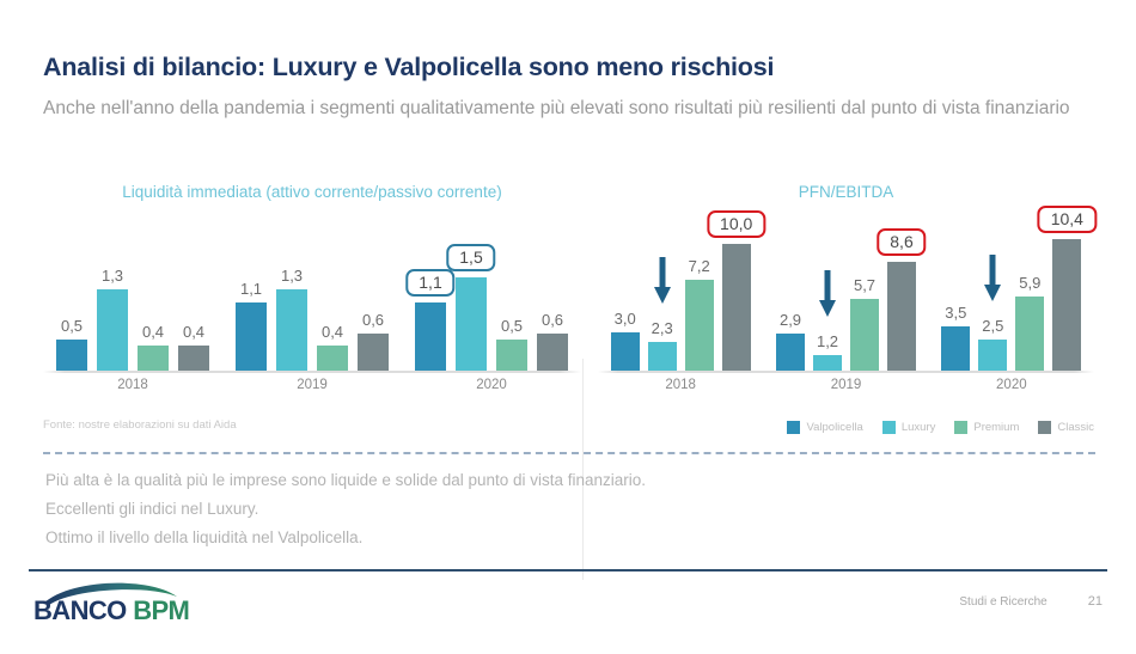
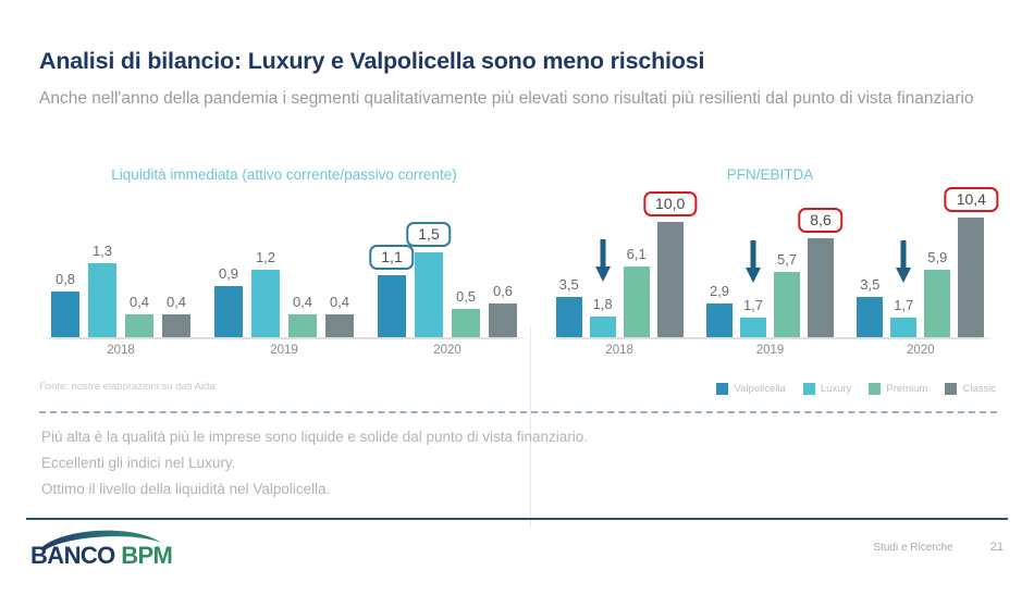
Liquidità immediata (attivo corrente/passivo corrente)/Valpolicella/2018: 0,5 -> 0,8
Liquidità immediata (attivo corrente/passivo corrente)/Valpolicella/2019: 1,1 -> 0,9
Liquidità immediata (attivo corrente/passivo corrente)/Luxury/2019: 1,3 -> 1,2
Liquidità immediata (attivo corrente/passivo corrente)/Classic/2019: 0,6 -> 0,4
PFN/EBITDA/Valpolicella/2018: 3,0 -> 3,5
PFN/EBITDA/Luxury/2018: 2,3 -> 1,8
PFN/EBITDA/Premium/2018: 7,2 -> 6,1
PFN/EBITDA/Luxury/2019: 1,2 -> 1,7
PFN/EBITDA/Luxury/2020: 2,5 -> 1,7
